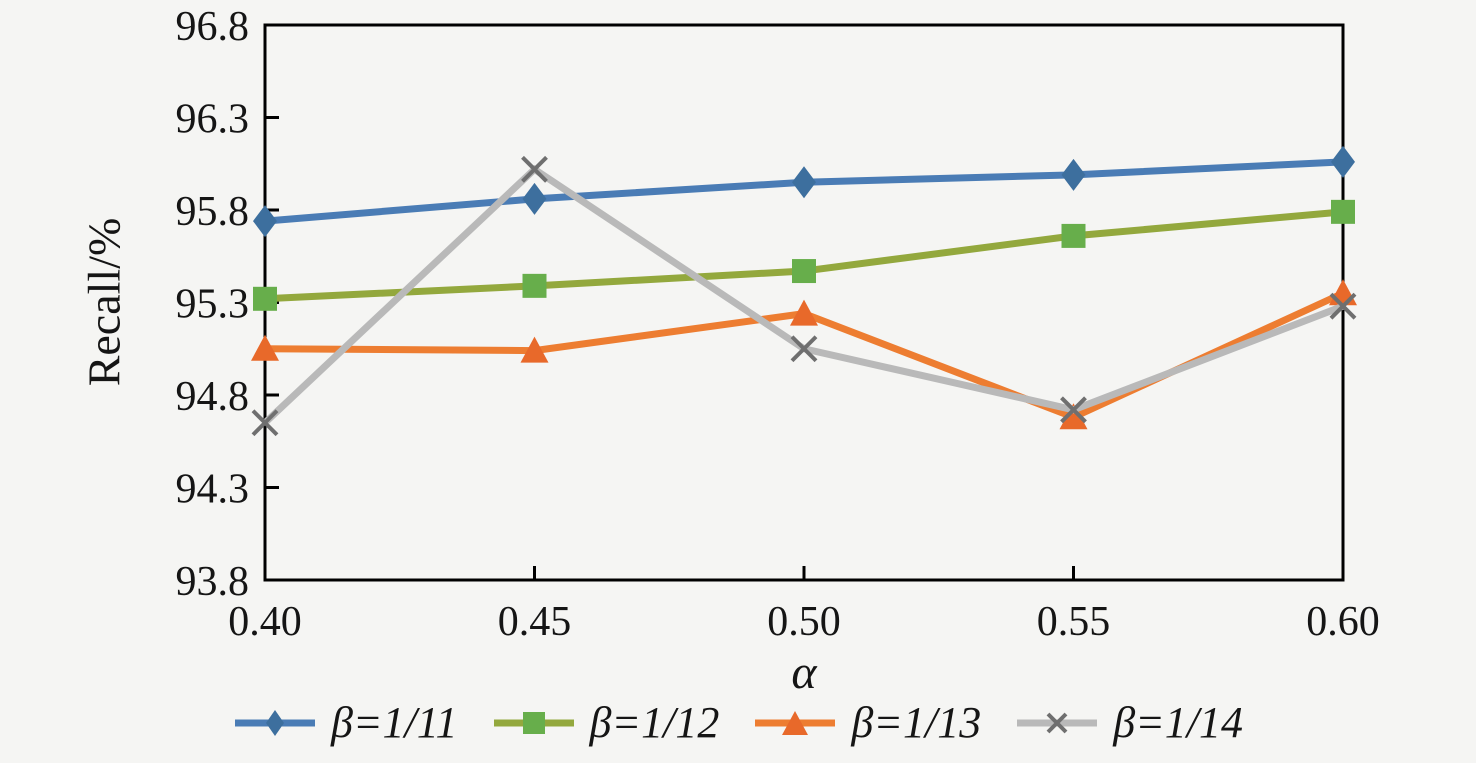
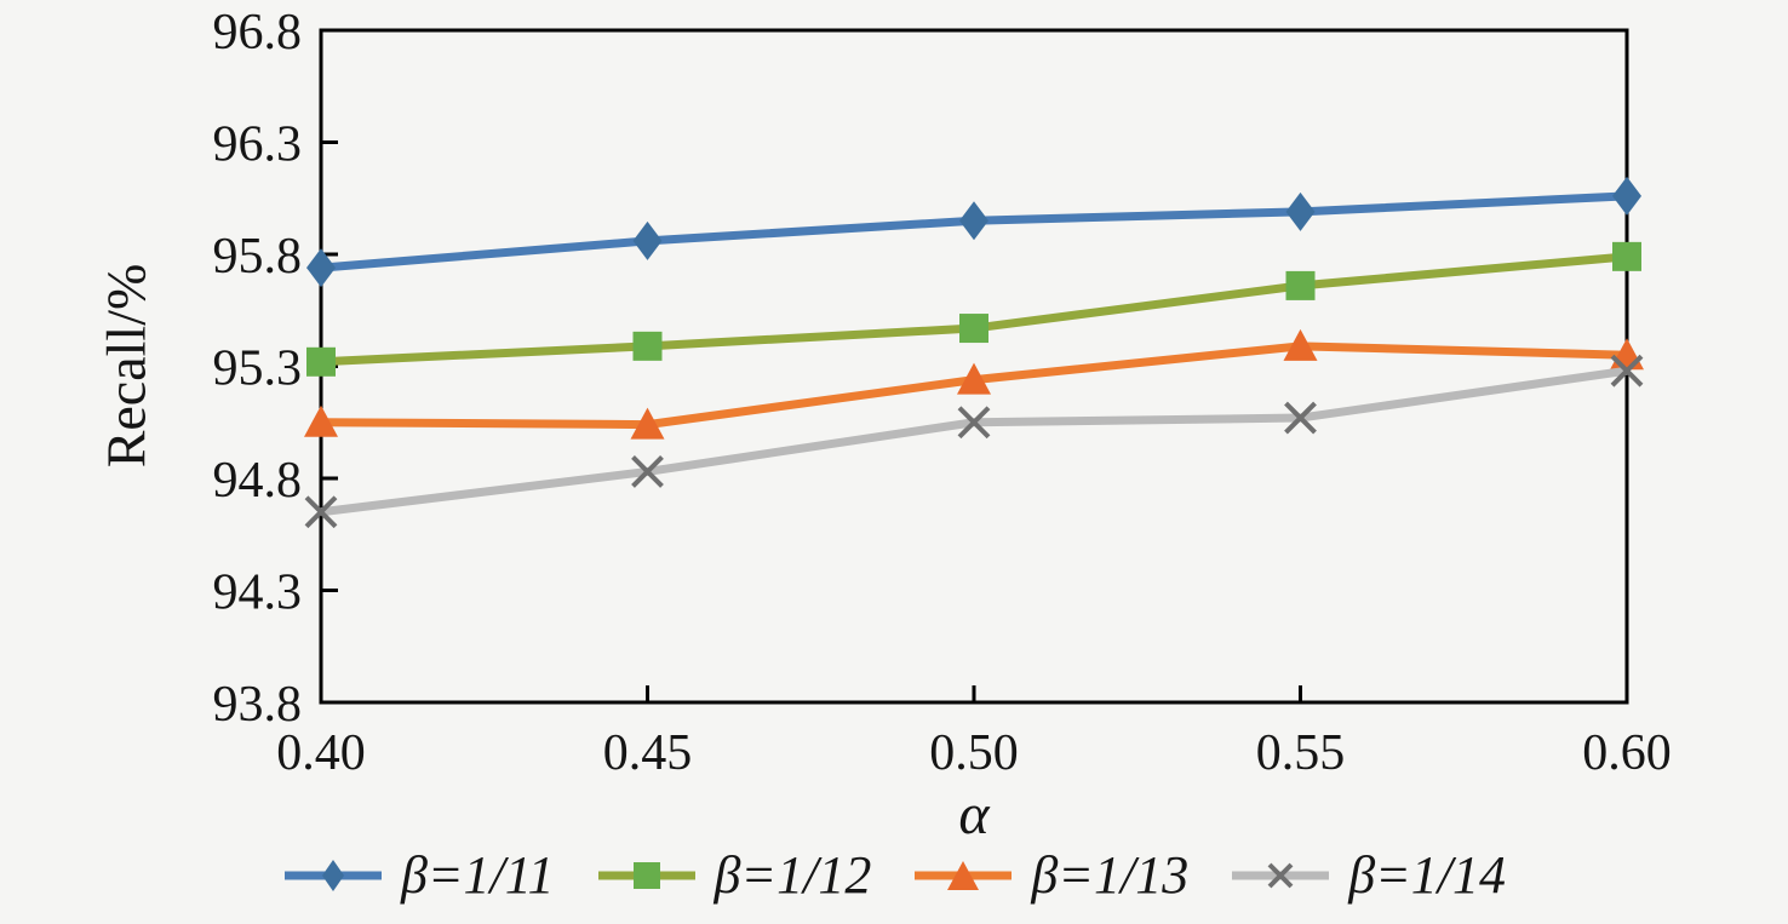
β=1/14/0.45: 96.02 -> 94.83
β=1/13/0.55: 94.68 -> 95.39
β=1/14/0.55: 94.72 -> 95.07
